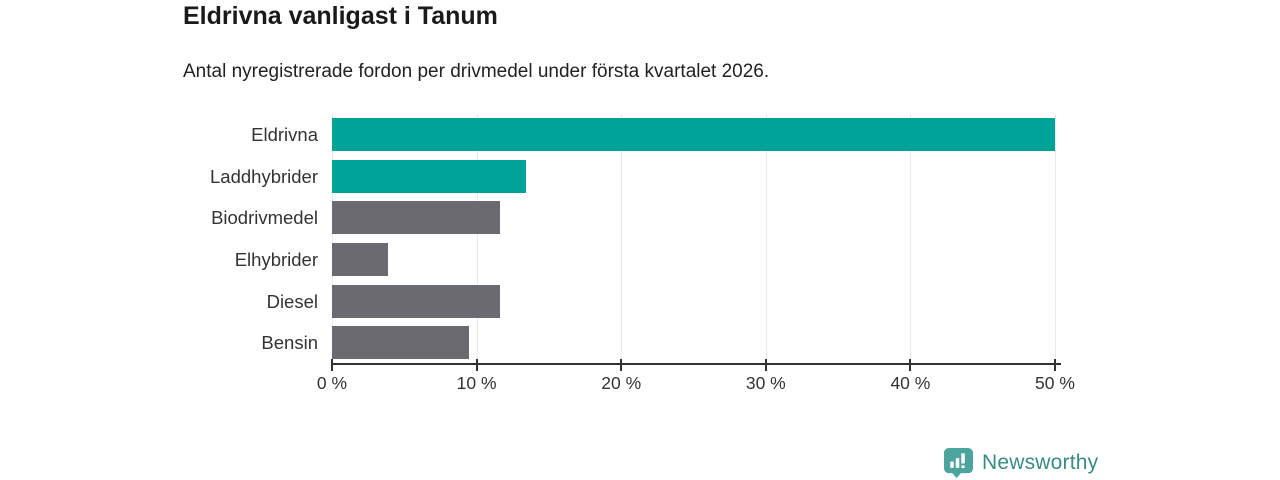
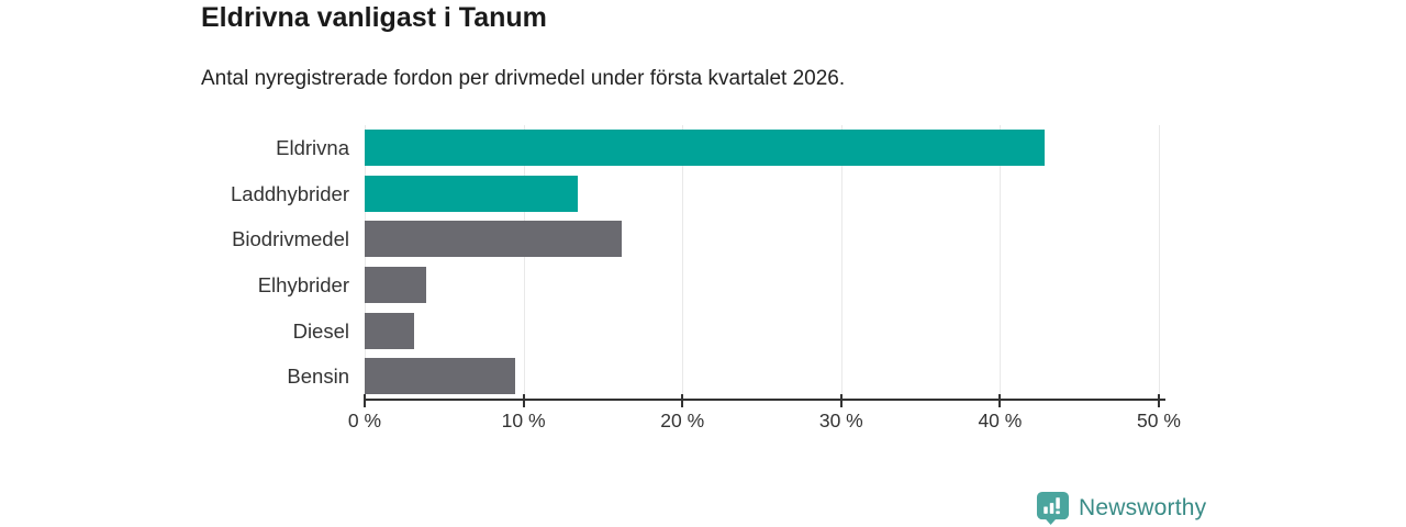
Eldrivna: 50.0% -> 42.8%
Biodrivmedel: 11.6% -> 16.2%
Diesel: 11.6% -> 3.1%
